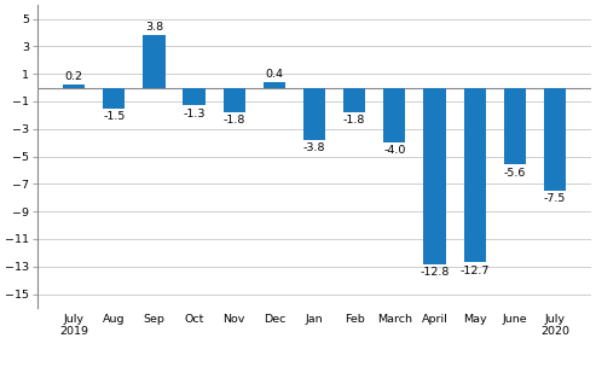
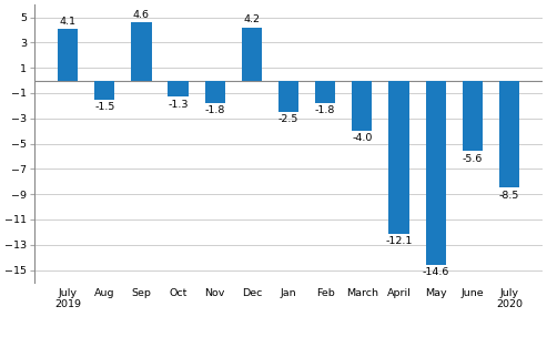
July 2019: 0.2 -> 4.1
Sep: 3.8 -> 4.6
Dec: 0.4 -> 4.2
Jan: -3.8 -> -2.5
April: -12.8 -> -12.1
May: -12.7 -> -14.6
July 2020: -7.5 -> -8.5
